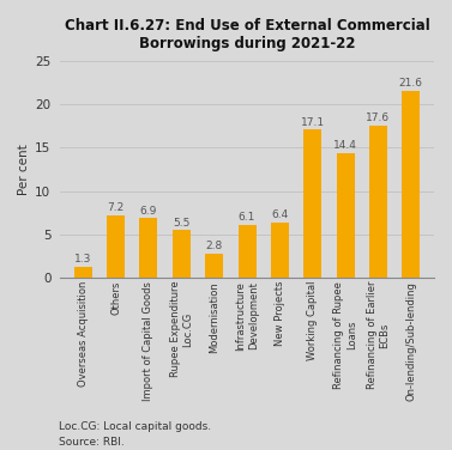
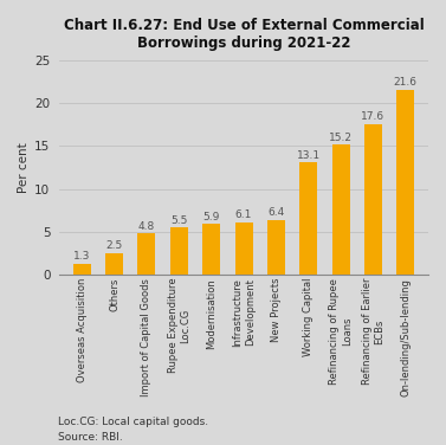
Others: 7.2 -> 2.5
Import of Capital Goods: 6.9 -> 4.8
Modernisation: 2.8 -> 5.9
Working Capital: 17.1 -> 13.1
Refinancing of Rupee Loans: 14.4 -> 15.2
